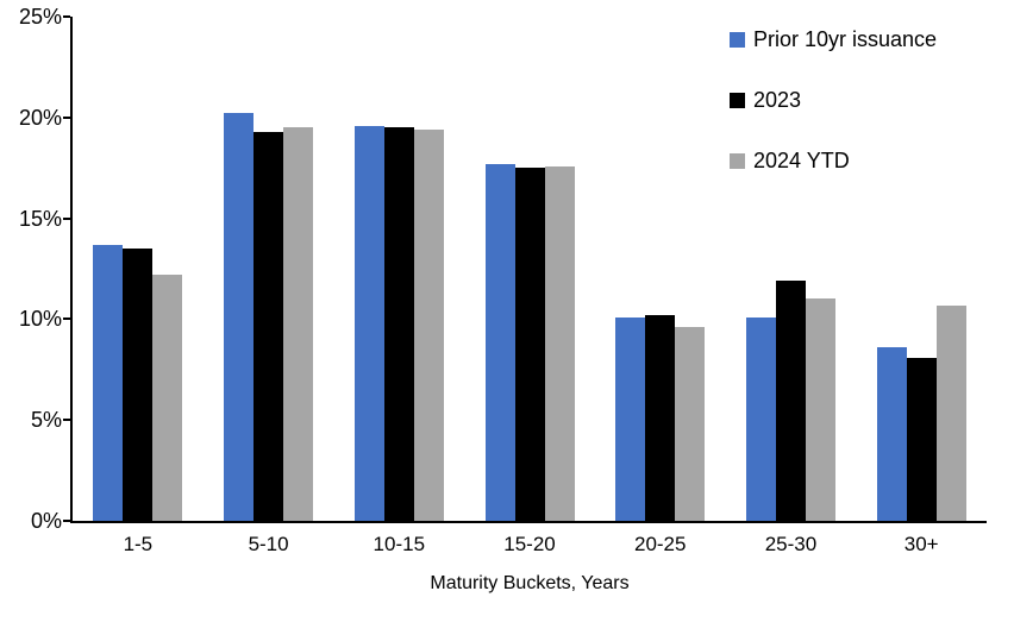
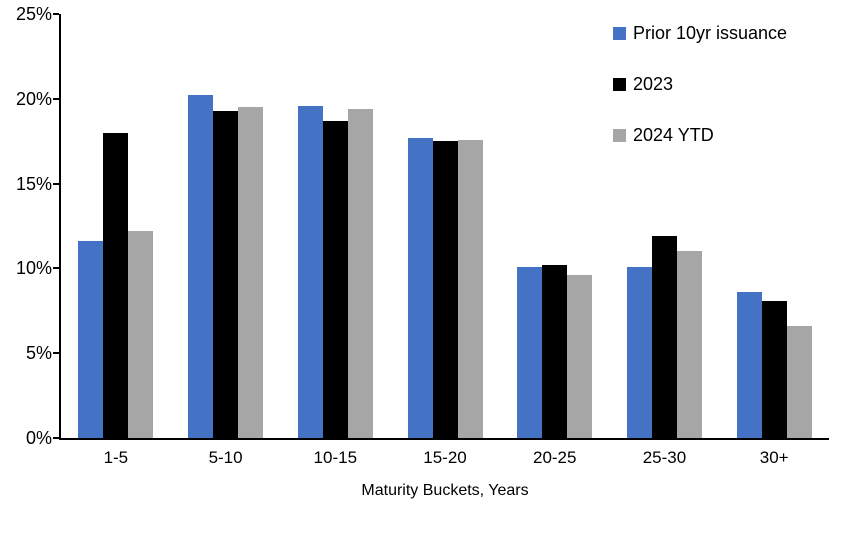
Prior 10yr issuance/1-5: 13.7% -> 11.6%
2023/1-5: 13.5% -> 18.0%
2023/10-15: 19.5% -> 18.7%
2024 YTD/30+: 10.7% -> 6.6%
